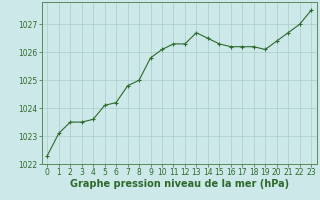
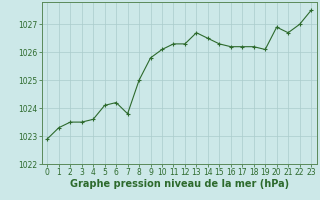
0: 1022.3 -> 1022.9
1: 1023.1 -> 1023.3
7: 1024.8 -> 1023.8
20: 1026.4 -> 1026.9
